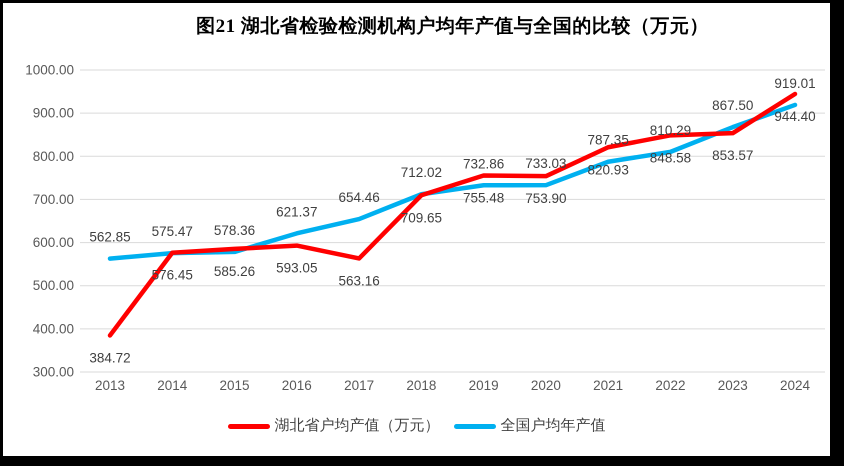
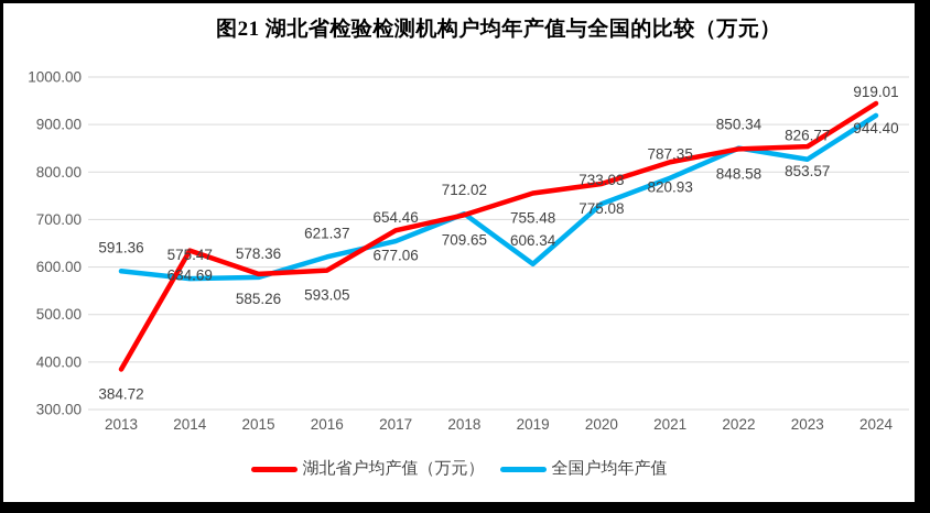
全国户均年产值/2013: 562.85 -> 591.36
湖北省户均产值（万元）/2014: 576.45 -> 634.69
湖北省户均产值（万元）/2017: 563.16 -> 677.06
全国户均年产值/2019: 732.86 -> 606.34
湖北省户均产值（万元）/2020: 753.90 -> 775.08
全国户均年产值/2022: 810.29 -> 850.34
全国户均年产值/2023: 867.50 -> 826.77
